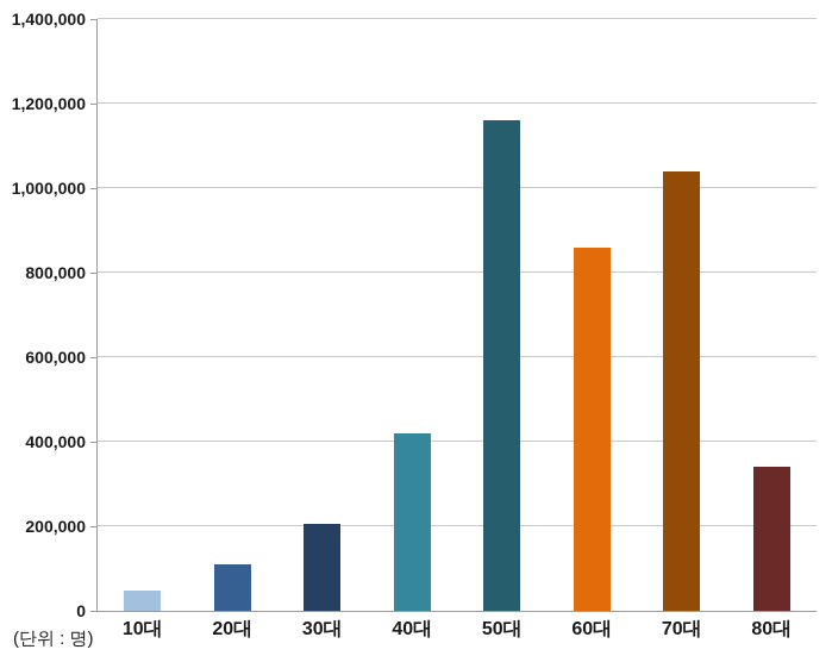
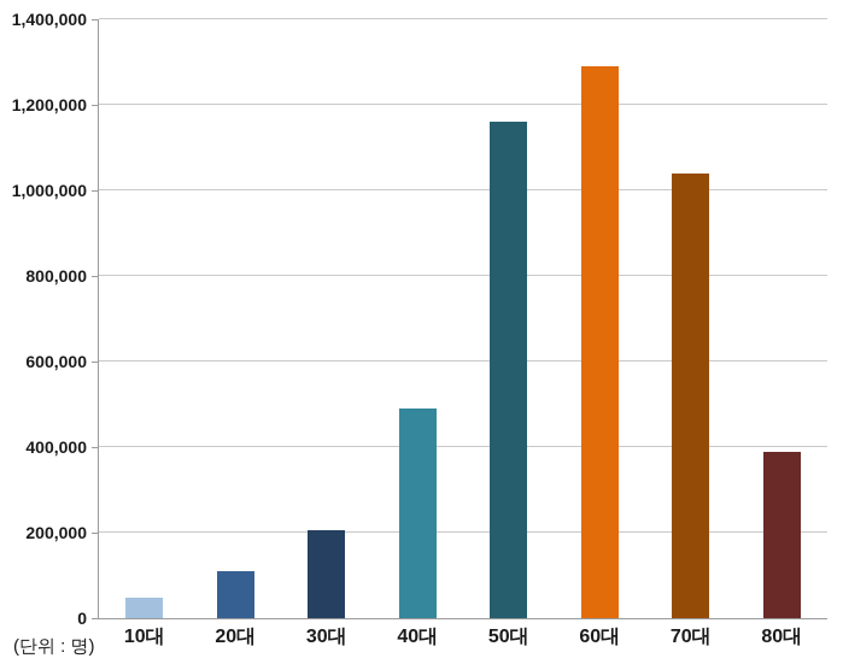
40대: 420000 -> 490000
60대: 860000 -> 1290000
80대: 340000 -> 390000
